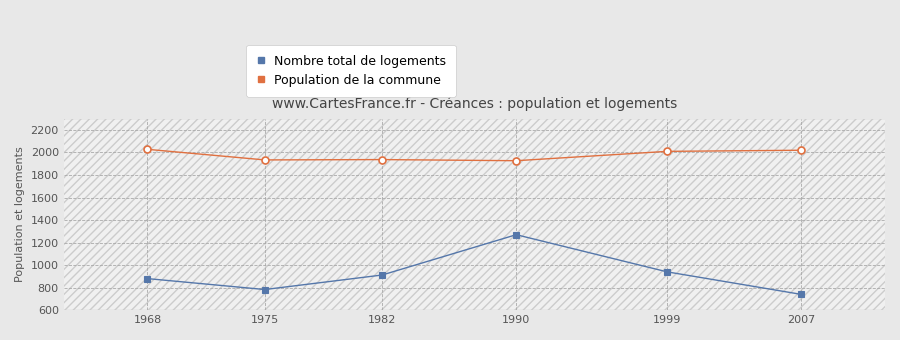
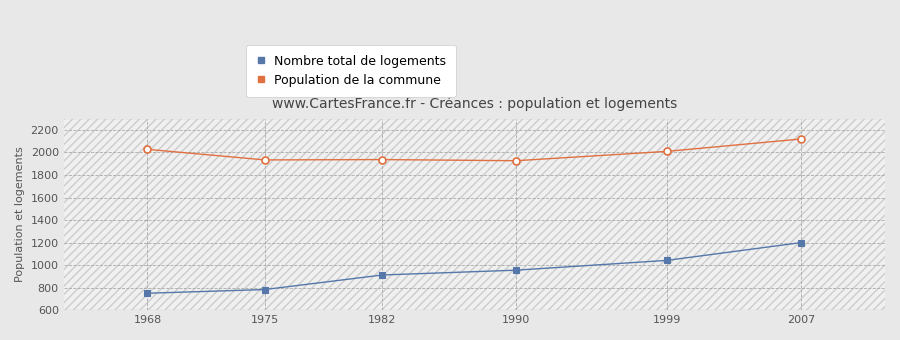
Nombre total de logements/1968: 880 -> 750
Nombre total de logements/1990: 1270 -> 960
Nombre total de logements/1999: 940 -> 1040
Nombre total de logements/2007: 740 -> 1200
Population de la commune/2007: 2020 -> 2120
